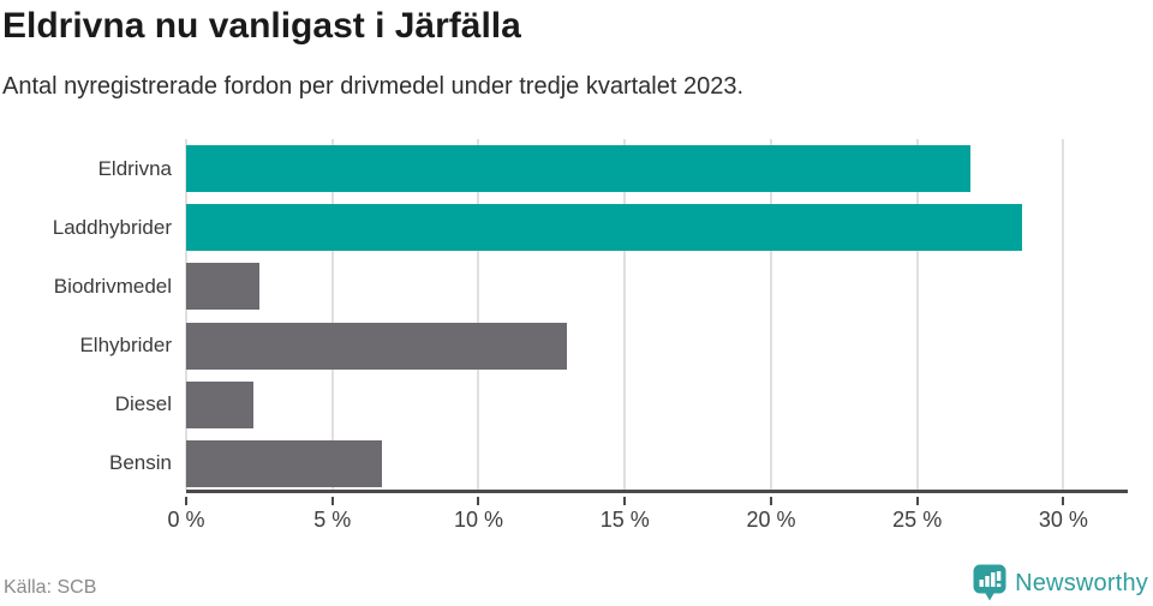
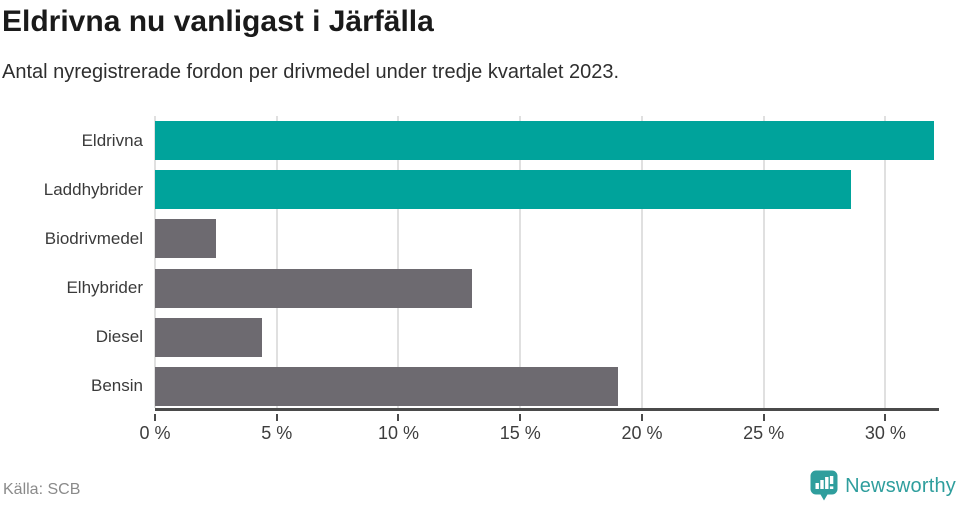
Eldrivna: 26.8% -> 32.0%
Diesel: 2.3% -> 4.4%
Bensin: 6.7% -> 19.0%
